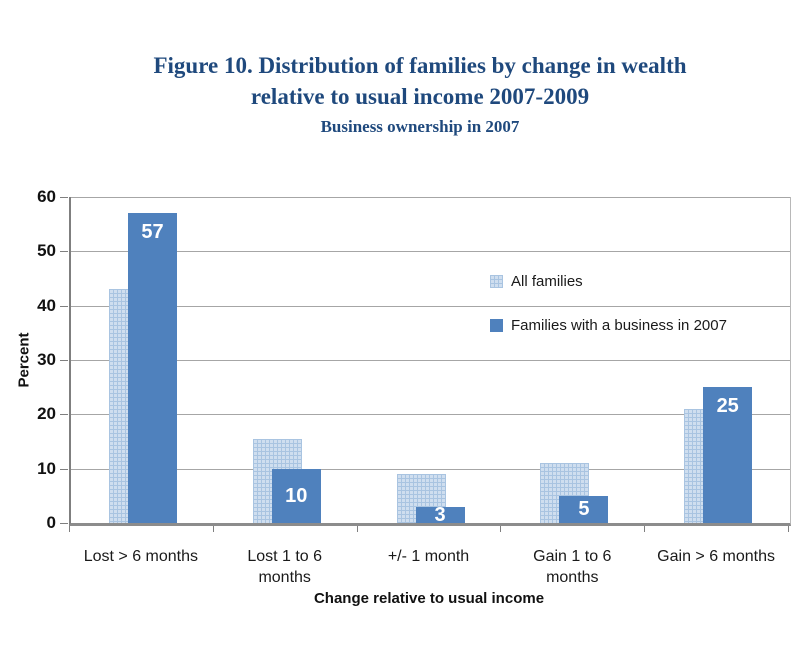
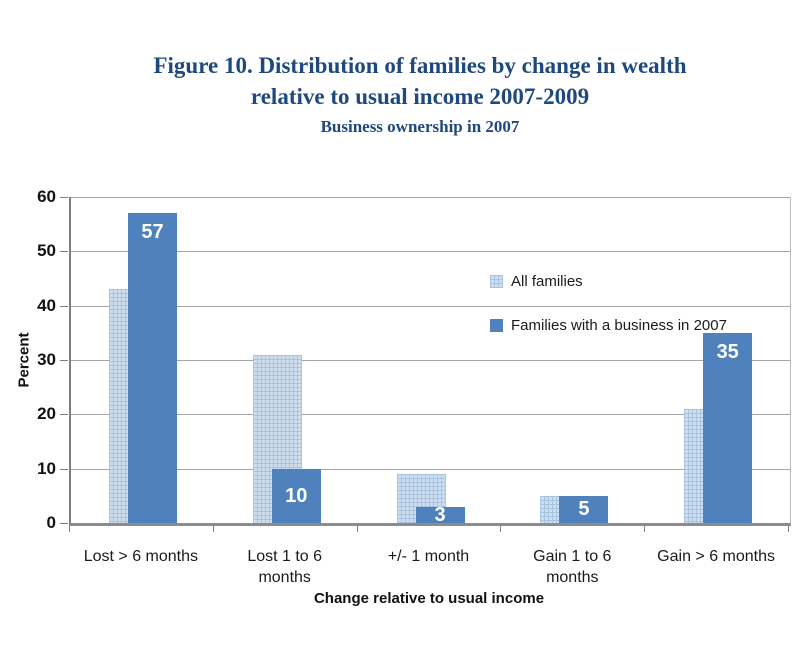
All families/Lost 1 to 6 months: 16 -> 31
All families/Gain 1 to 6 months: 11 -> 5
Families with a business in 2007/Gain > 6 months: 25 -> 35
